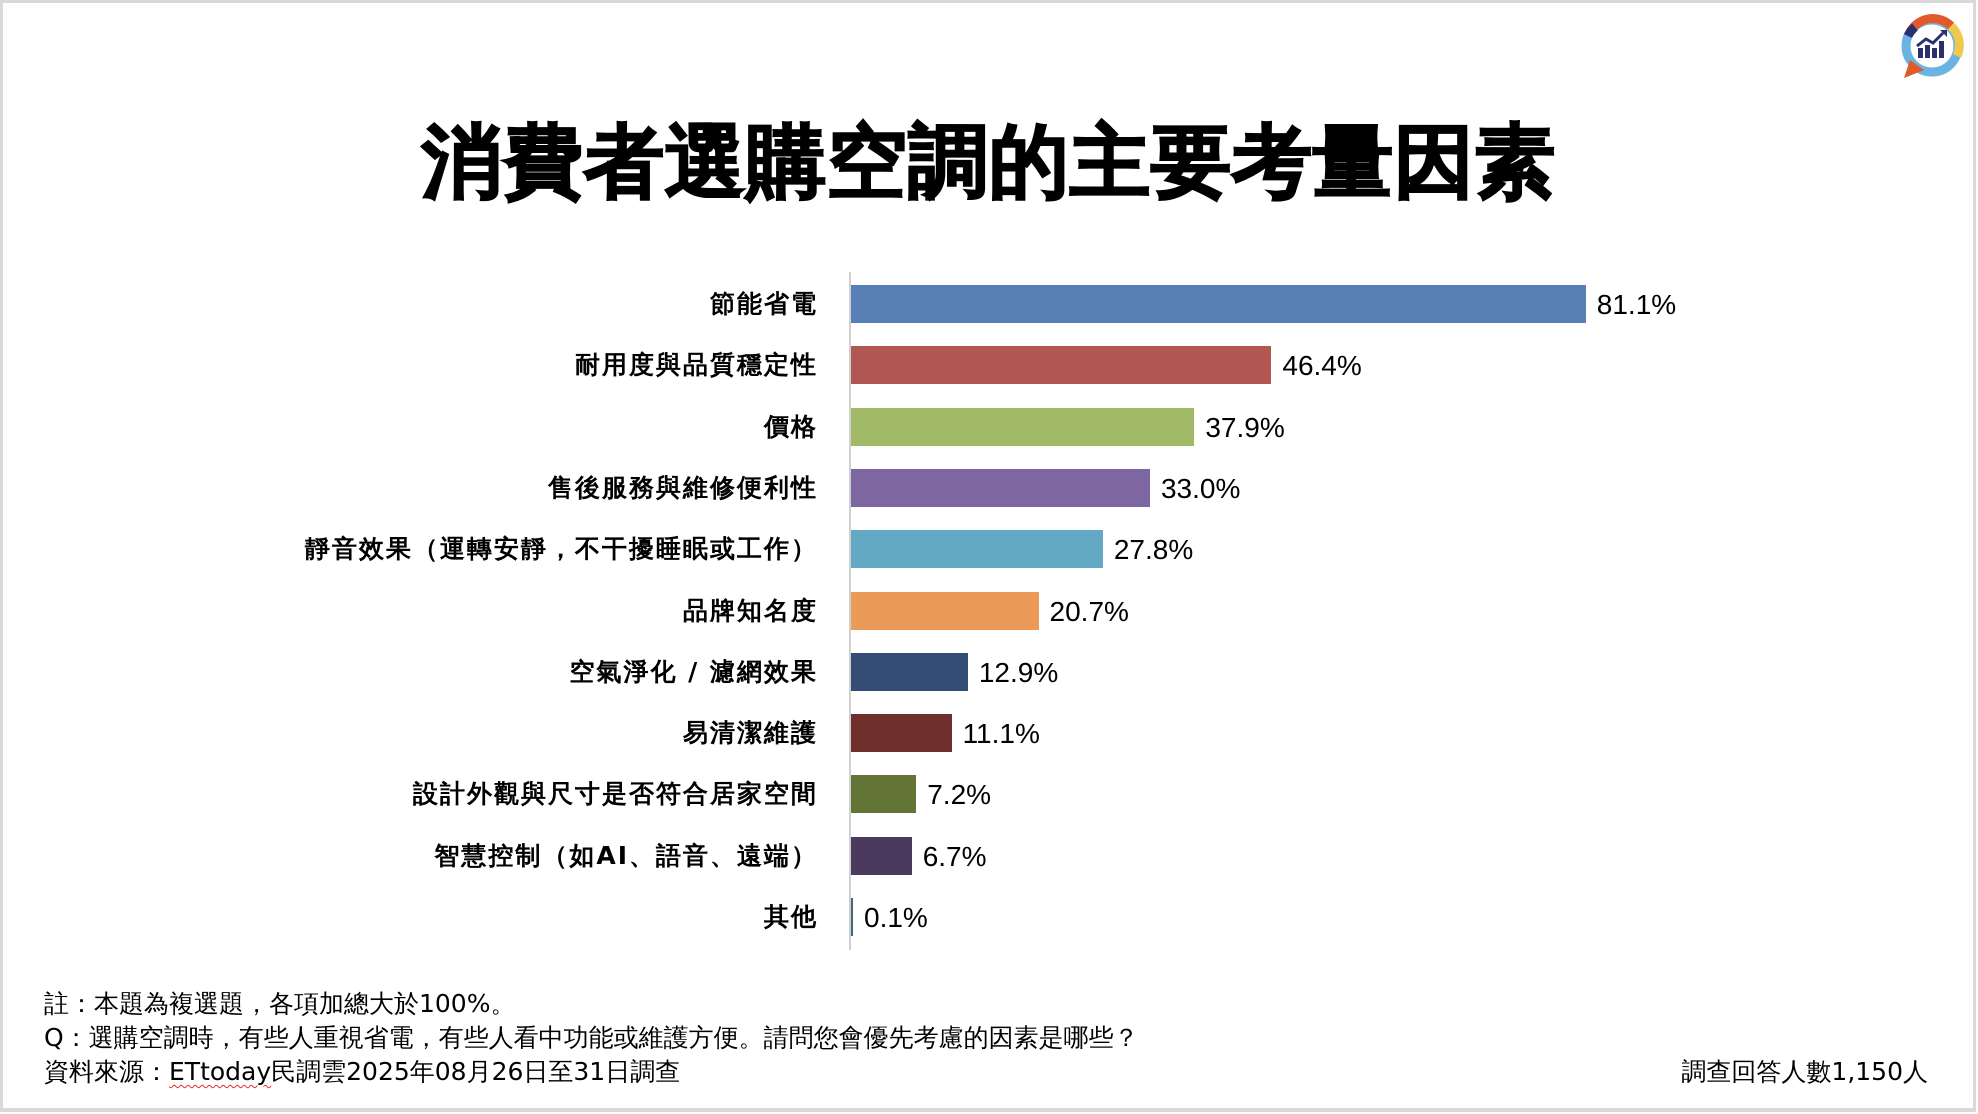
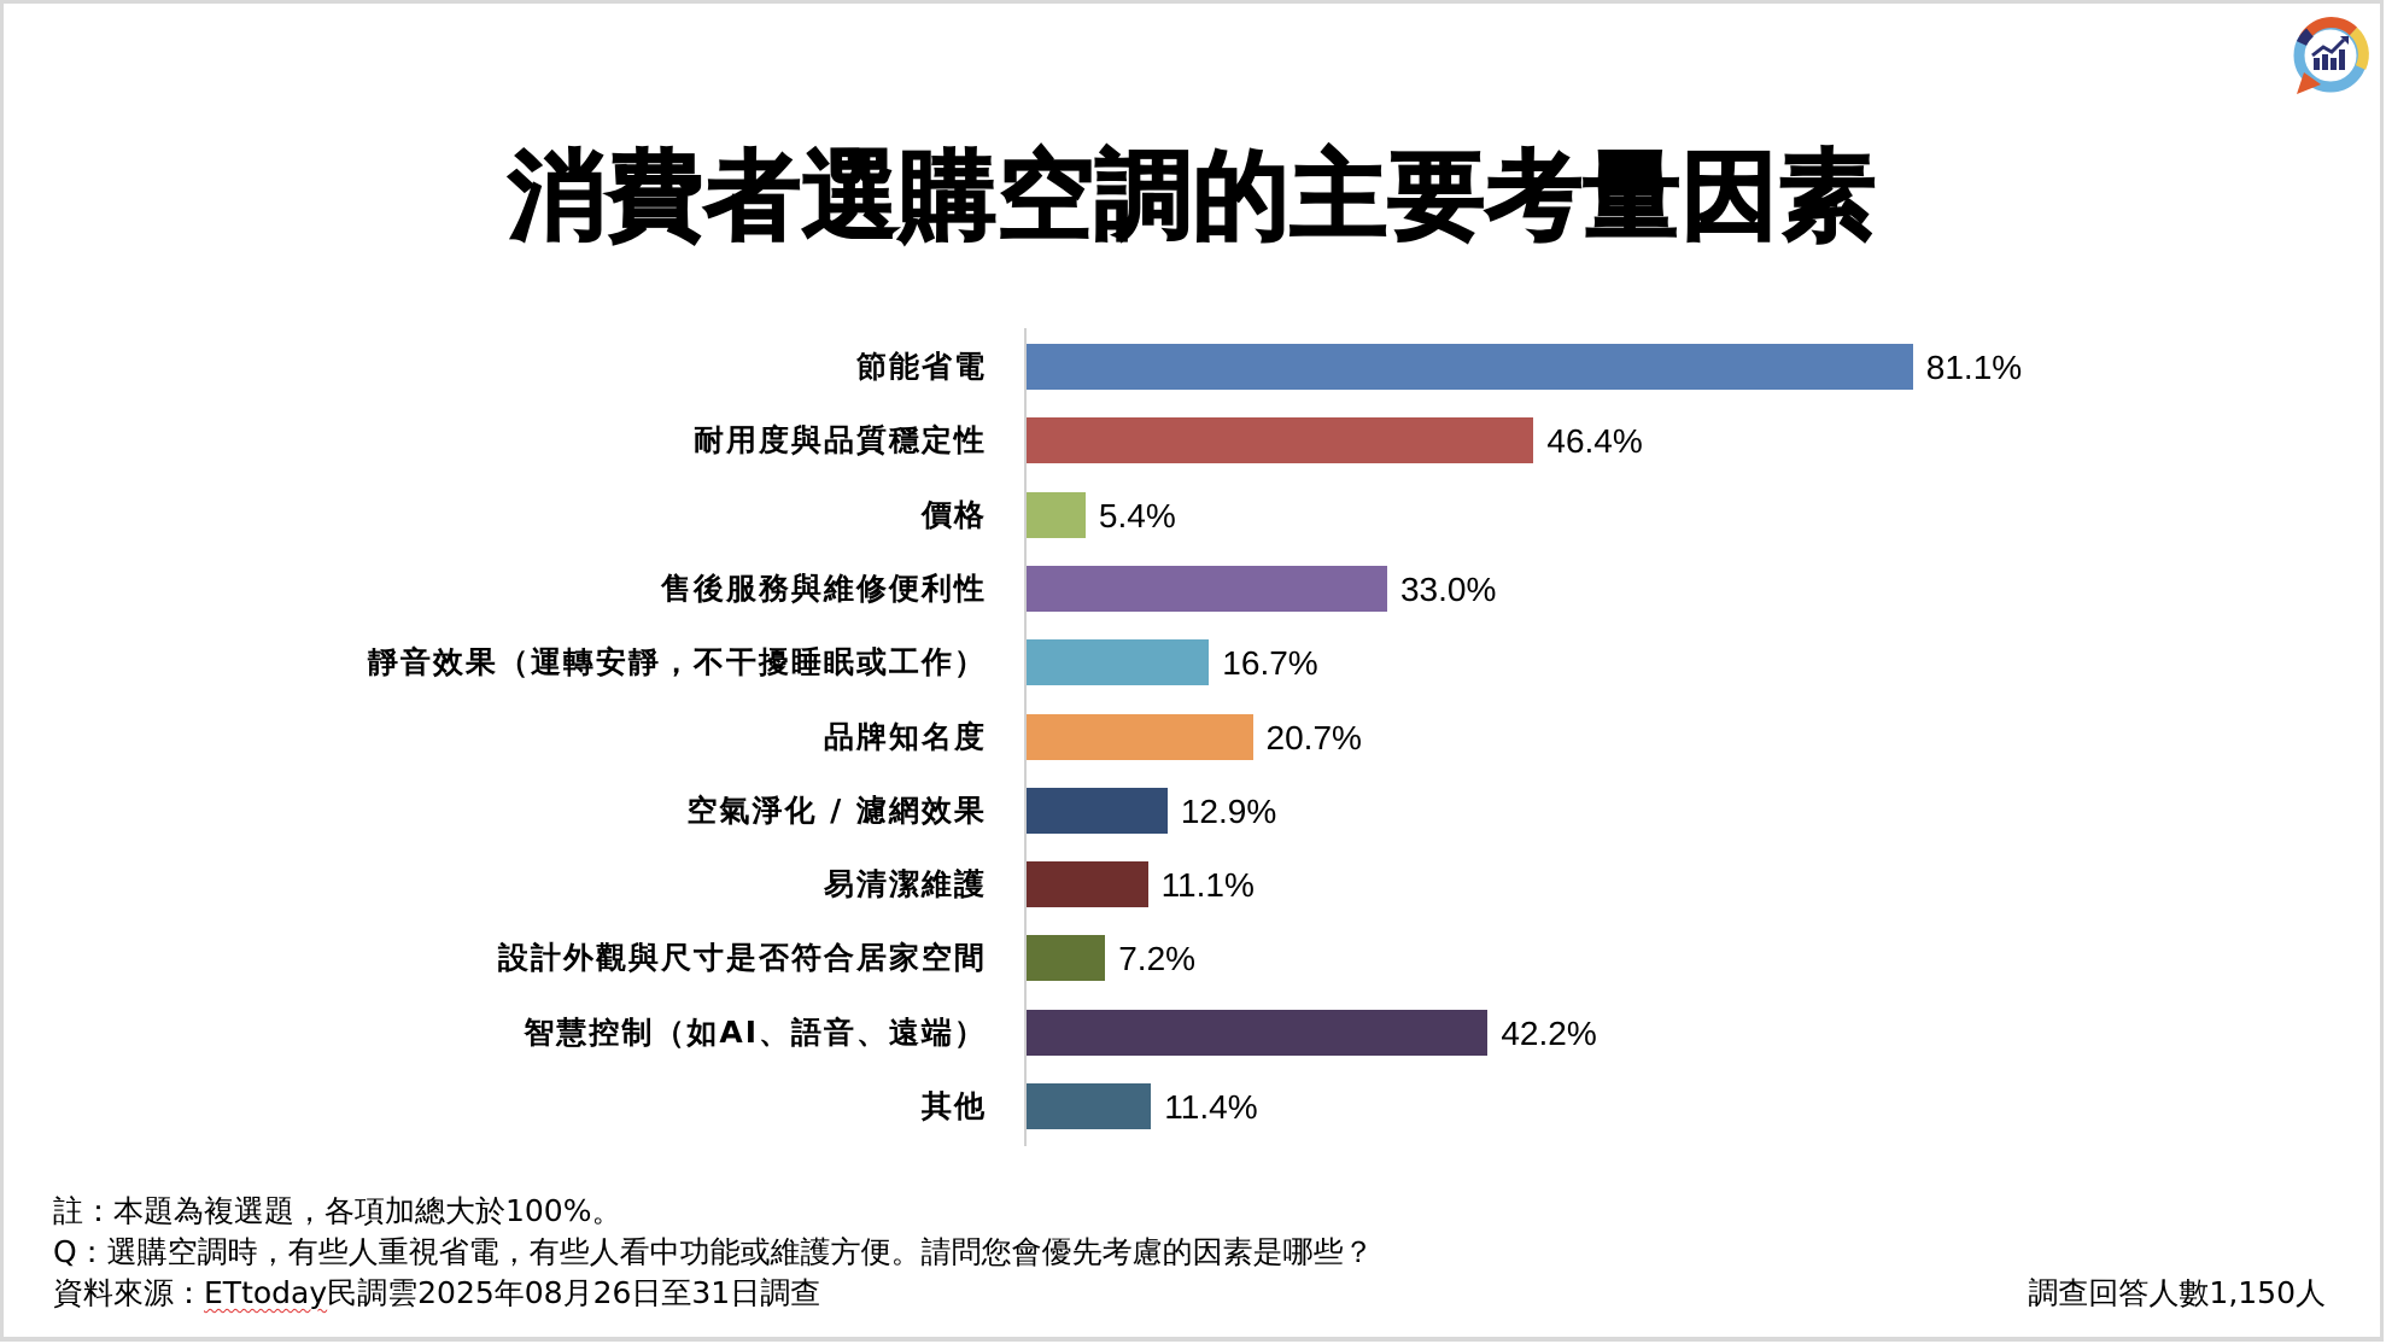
價格: 37.9% -> 5.4%
靜音效果（運轉安靜，不干擾睡眠或工作）: 27.8% -> 16.7%
智慧控制（如AI、語音、遠端）: 6.7% -> 42.2%
其他: 0.1% -> 11.4%
